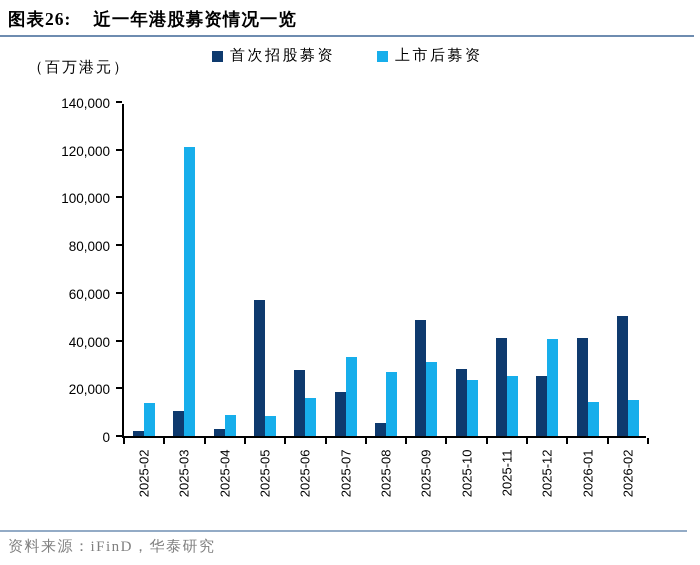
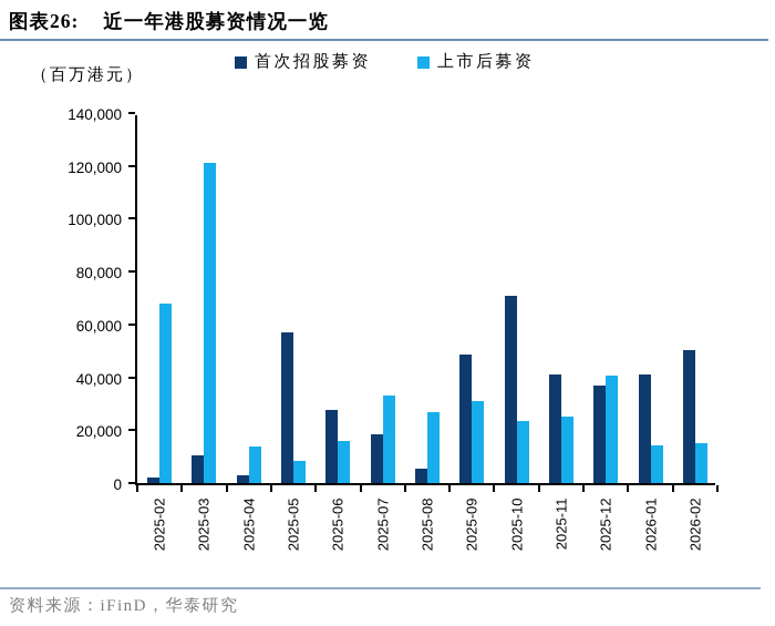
上市后募资/2025-02: 14000 -> 68000
上市后募资/2025-04: 9000 -> 14000
首次招股募资/2025-10: 28000 -> 71000
首次招股募资/2025-12: 25000 -> 37000
